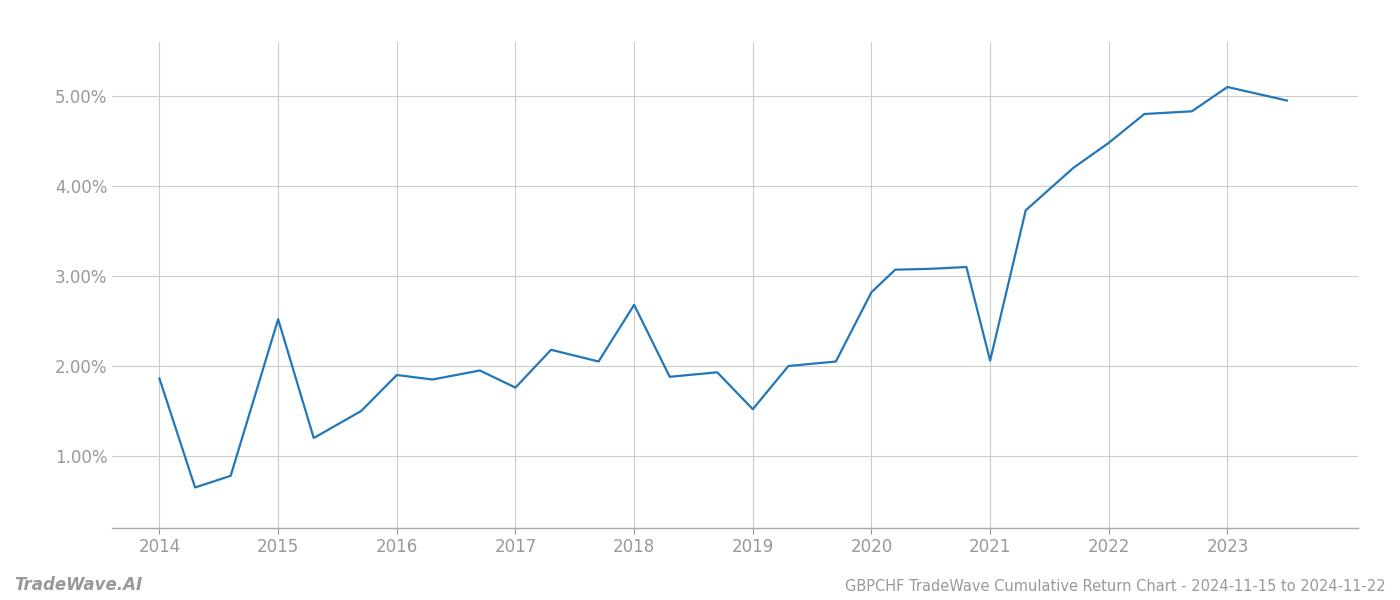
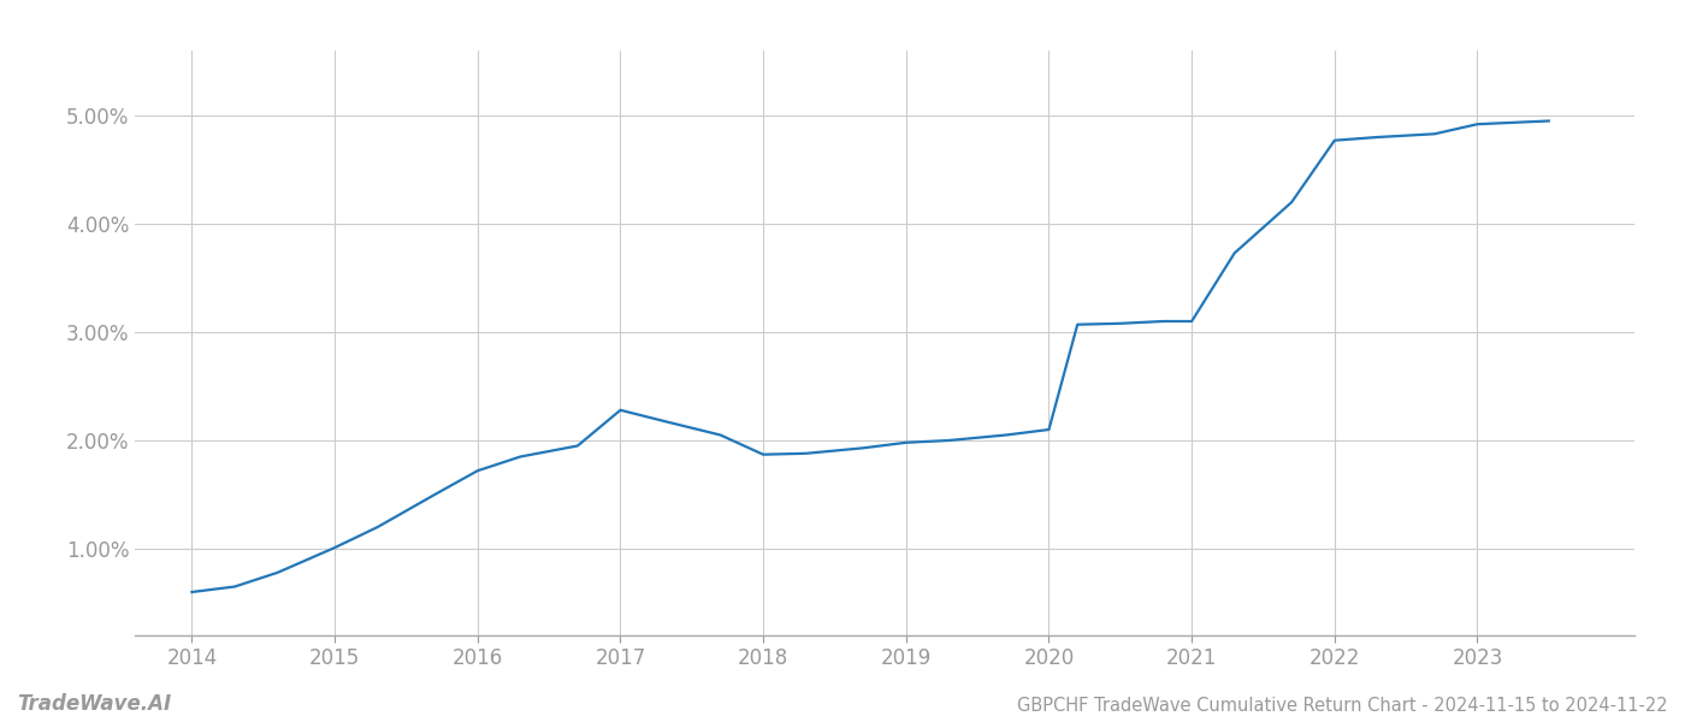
2014: 1.86% -> 0.60%
2015: 2.52% -> 1.01%
2016: 1.90% -> 1.72%
2017: 1.76% -> 2.28%
2018: 2.68% -> 1.87%
2019: 1.52% -> 1.98%
2020: 2.82% -> 2.10%
2021: 2.06% -> 3.10%
2022: 4.48% -> 4.77%
2023: 5.10% -> 4.92%
